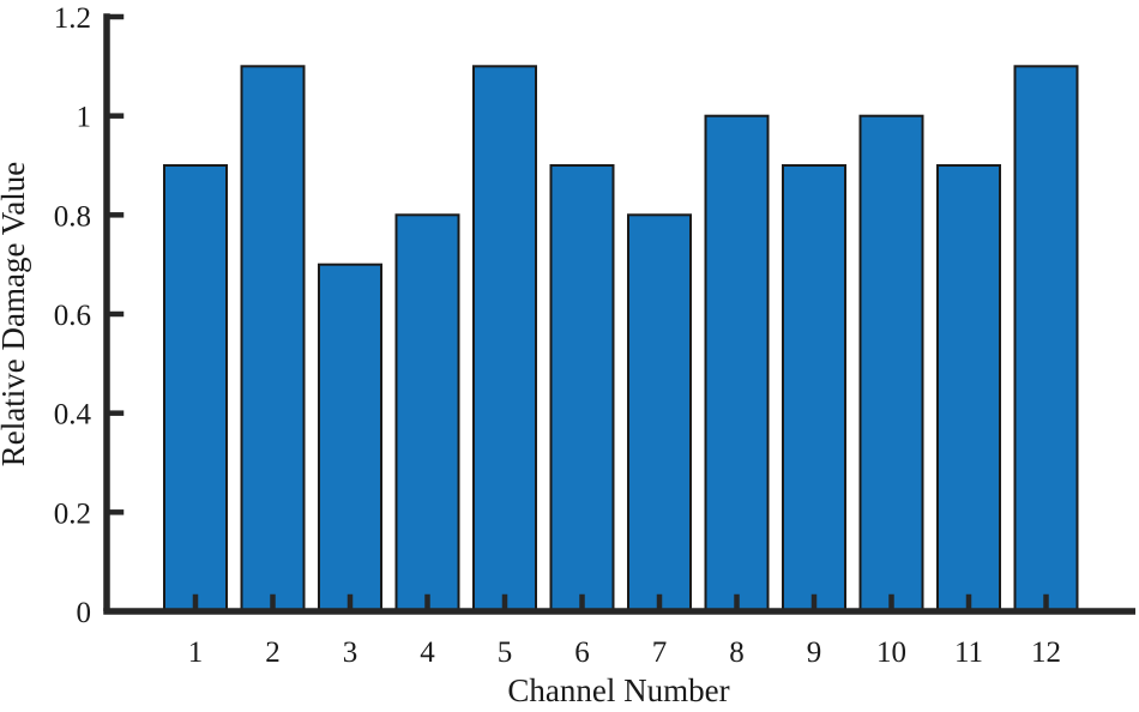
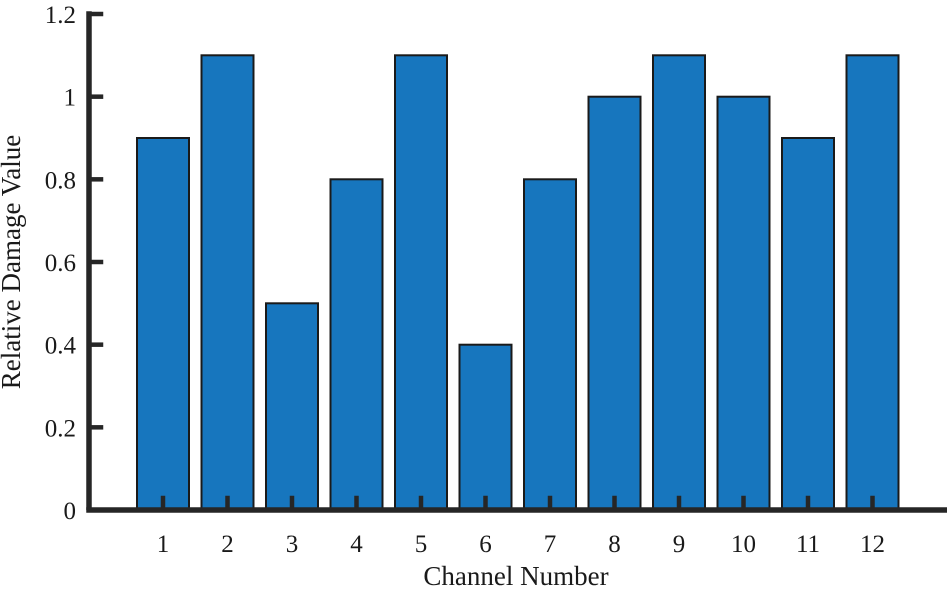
3: 0.7 -> 0.5
6: 0.9 -> 0.4
9: 0.9 -> 1.1
